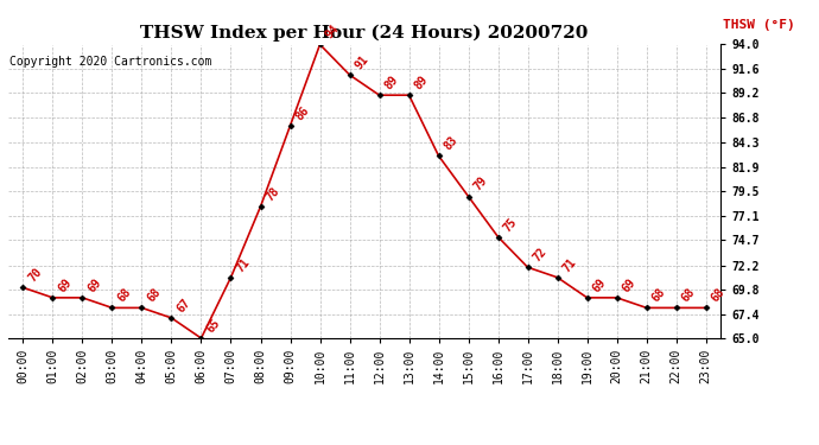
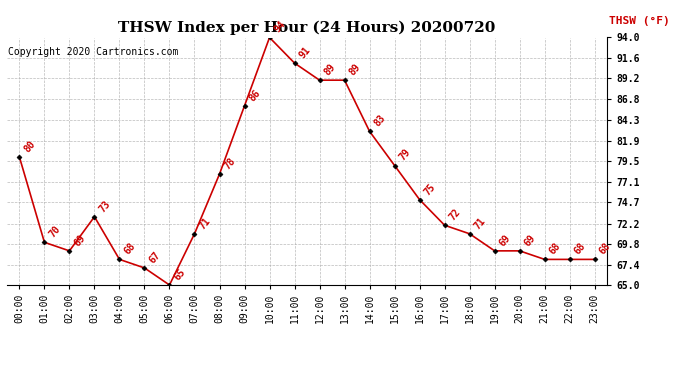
00:00: 70 -> 80
01:00: 69 -> 70
03:00: 68 -> 73
